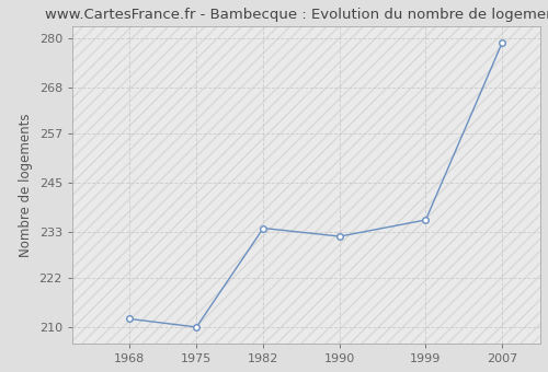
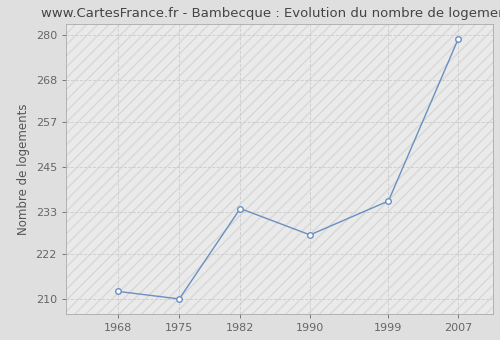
1990: 232 -> 227
